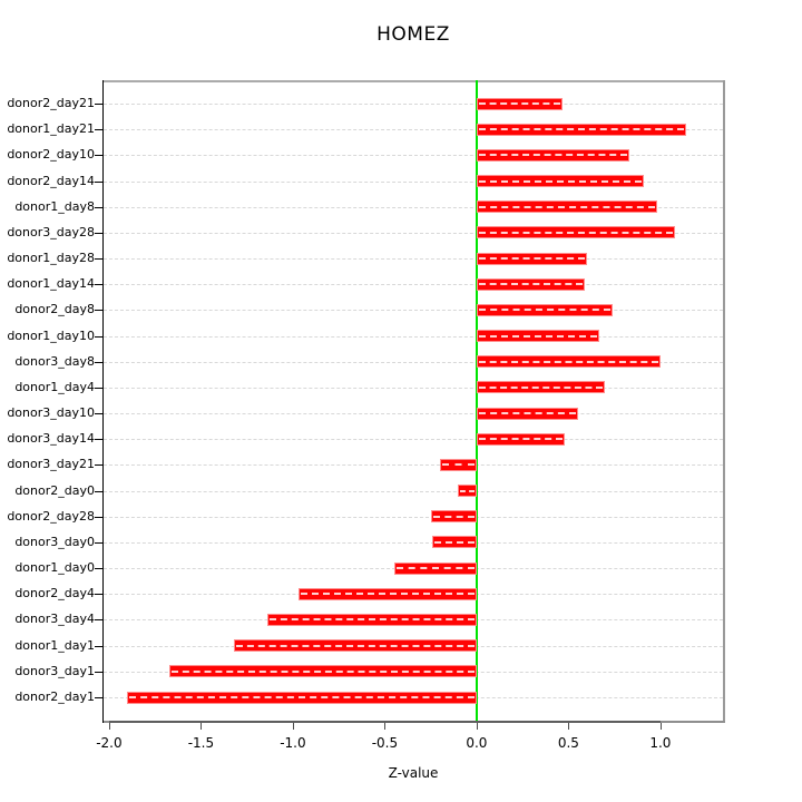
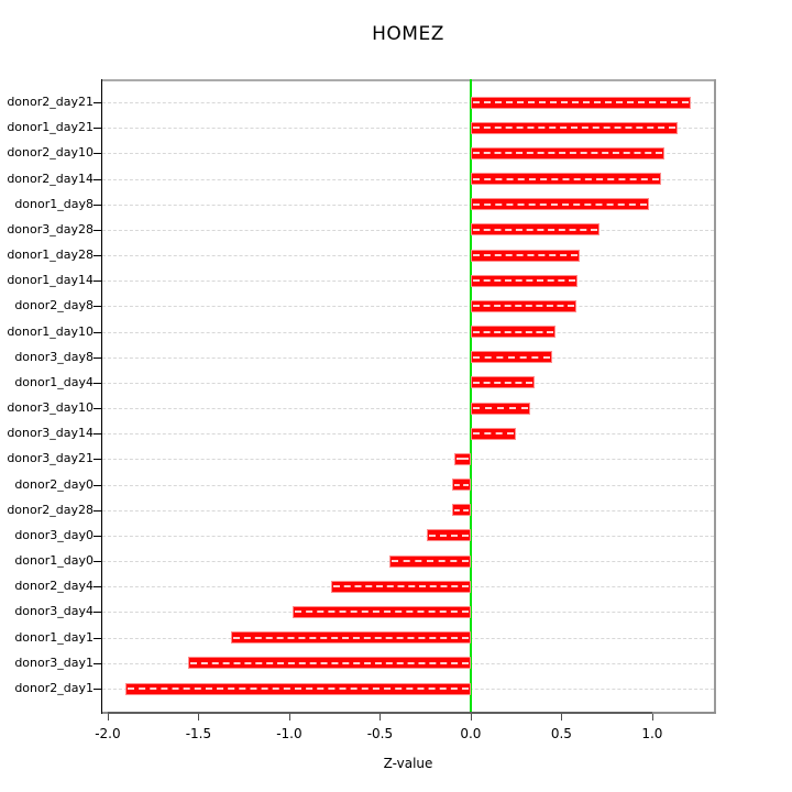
donor2_day21: 0.47 -> 1.21
donor2_day10: 0.83 -> 1.07
donor2_day14: 0.91 -> 1.05
donor3_day28: 1.08 -> 0.71
donor2_day8: 0.74 -> 0.58
donor1_day10: 0.67 -> 0.47
donor3_day8: 1.00 -> 0.45
donor1_day4: 0.70 -> 0.35
donor3_day10: 0.55 -> 0.33
donor3_day14: 0.48 -> 0.25
donor3_day21: -0.20 -> -0.09
donor2_day28: -0.25 -> -0.10
donor2_day4: -0.97 -> -0.77
donor3_day4: -1.14 -> -0.98
donor3_day1: -1.67 -> -1.56
